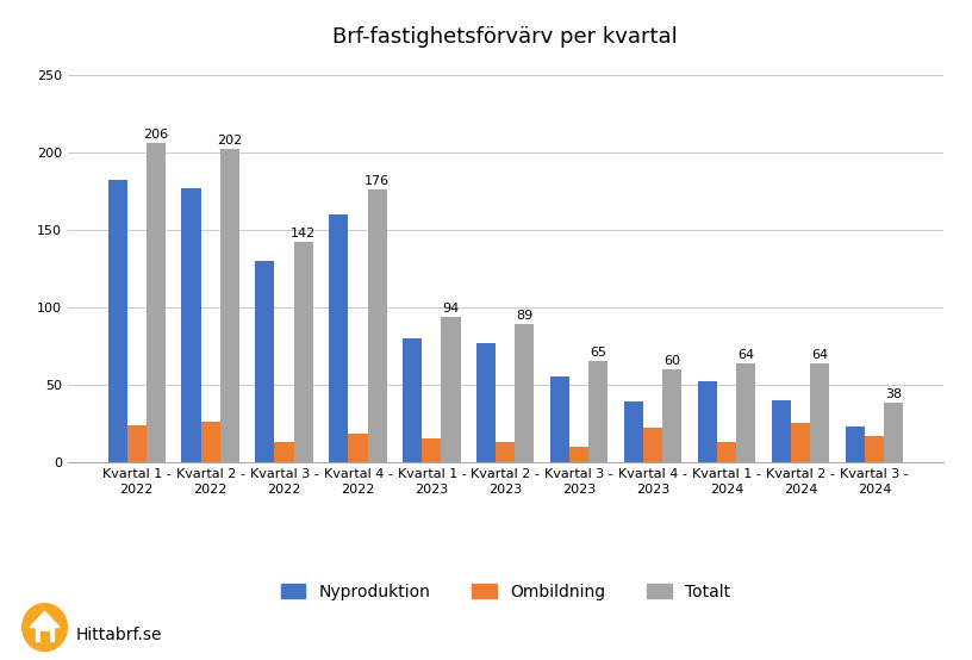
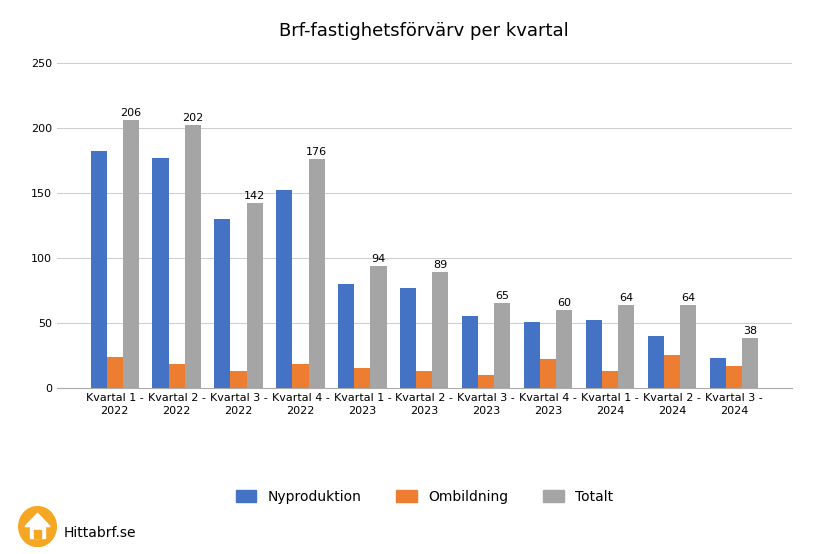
Ombildning/Kvartal 2 - 2022: 26 -> 18
Nyproduktion/Kvartal 4 - 2022: 160 -> 152
Nyproduktion/Kvartal 4 - 2023: 39 -> 51
